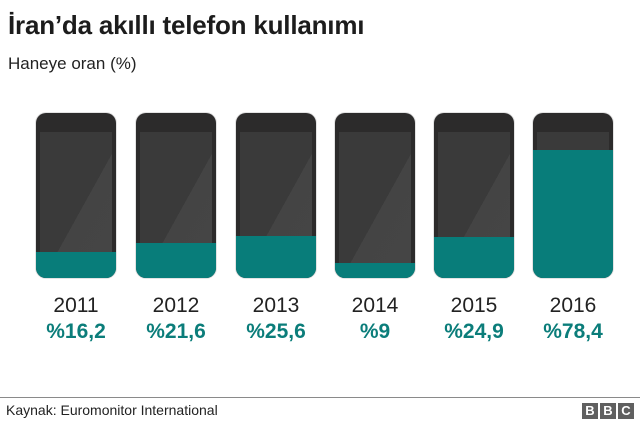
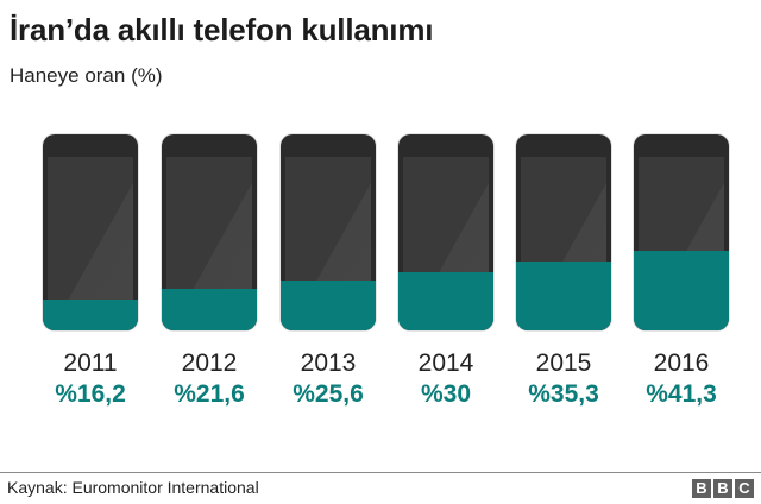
2014: 9 -> 30
2015: 24,9 -> 35,3
2016: 78,4 -> 41,3
